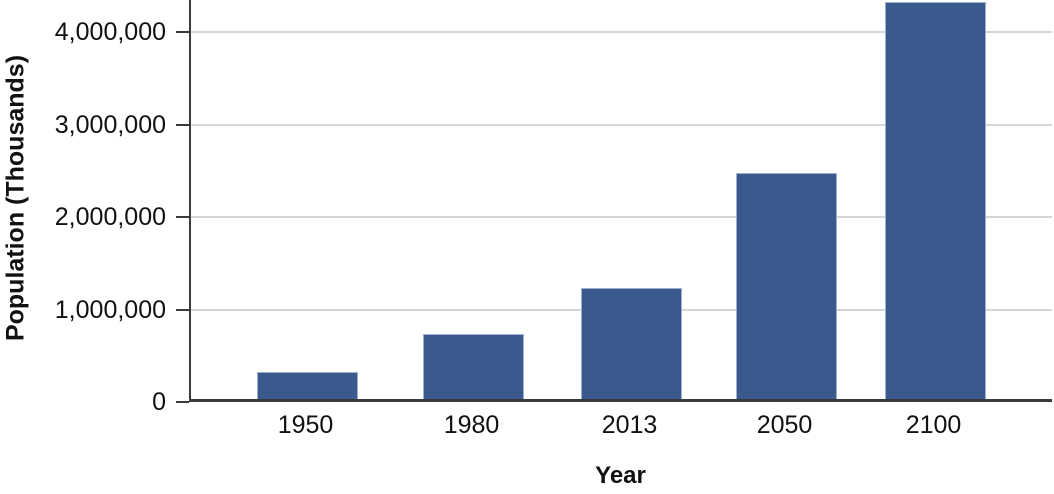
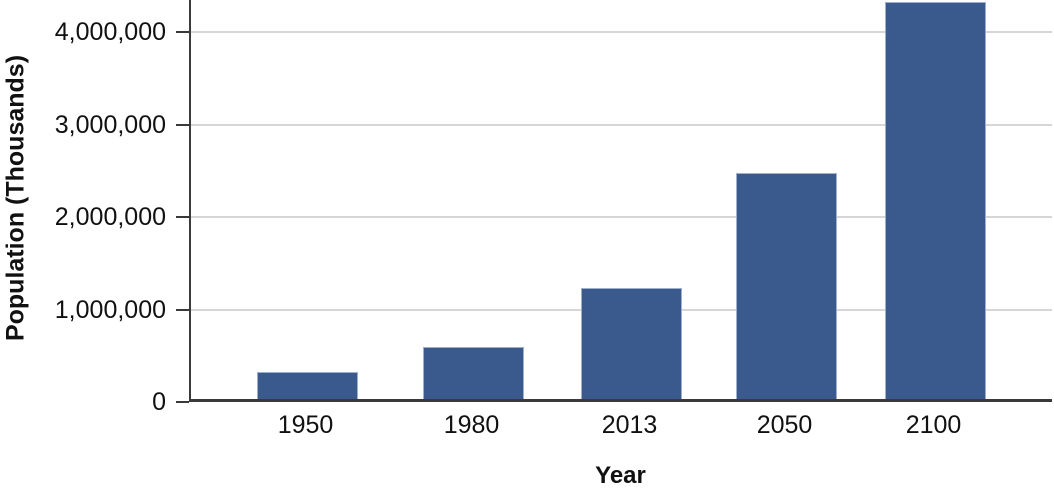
1980: 700000 -> 600000
